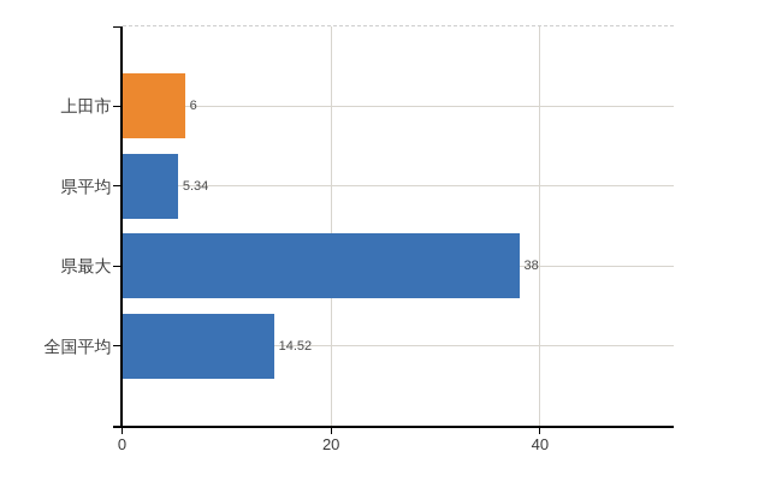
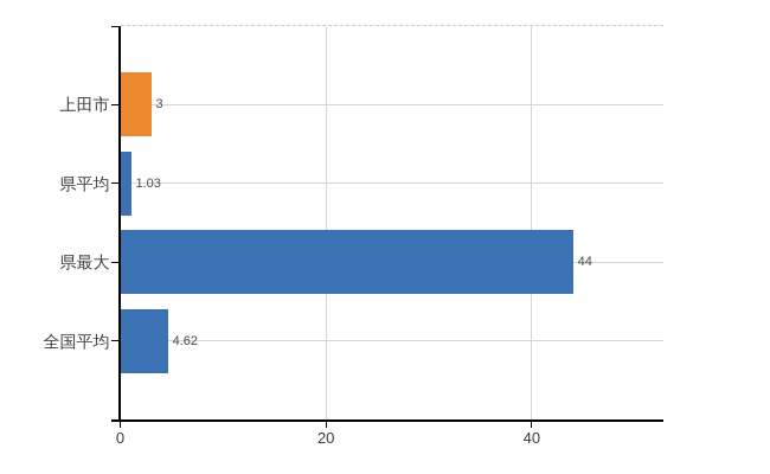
上田市: 6 -> 3
県平均: 5.34 -> 1.03
県最大: 38 -> 44
全国平均: 14.52 -> 4.62
